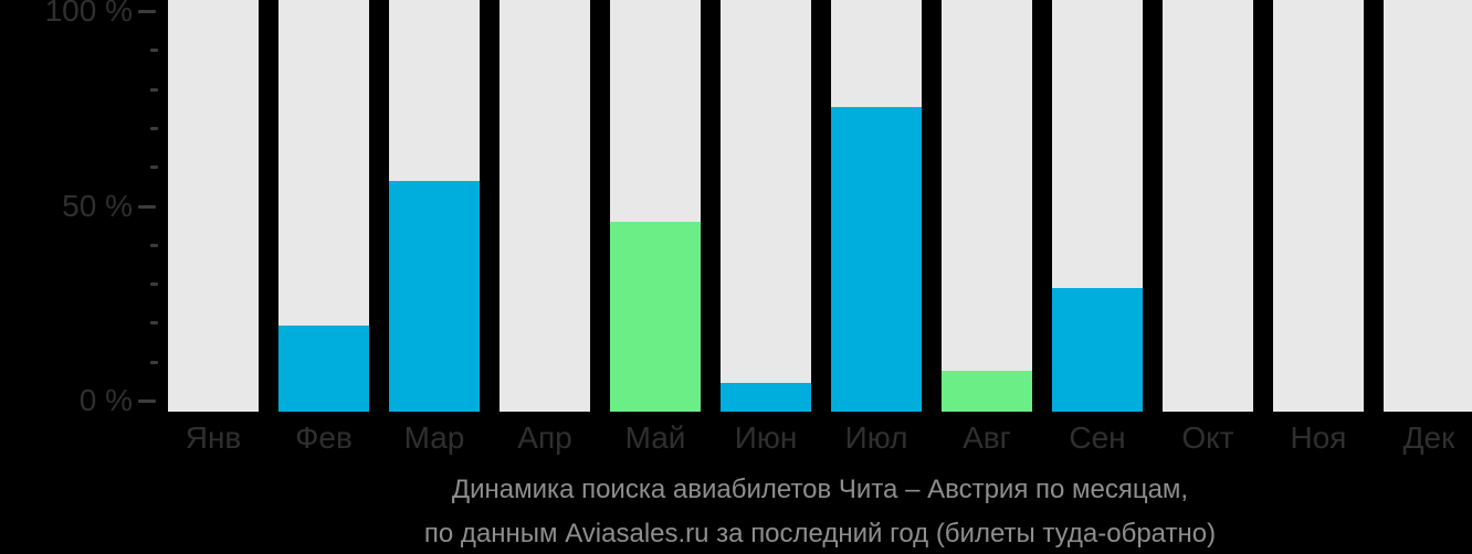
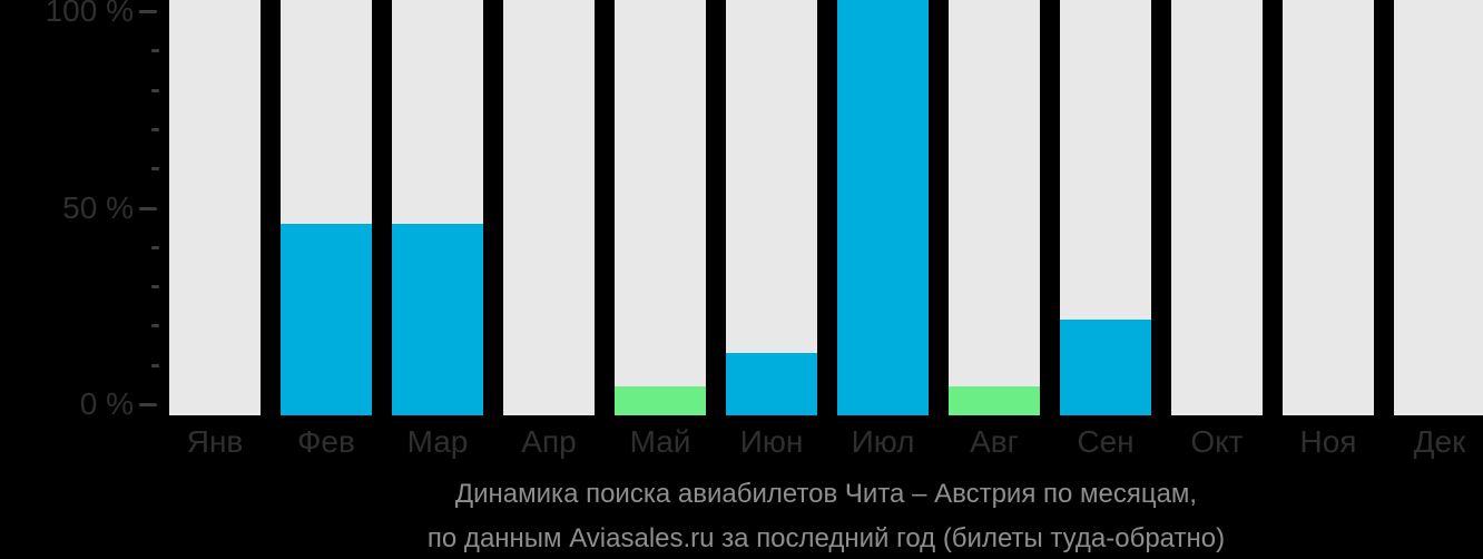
Фев: 21% -> 46%
Мар: 56% -> 46%
Май: 46% -> 7%
Июн: 7% -> 15%
Июл: 74% -> 100%
Авг: 10% -> 7%
Сен: 30% -> 23%
